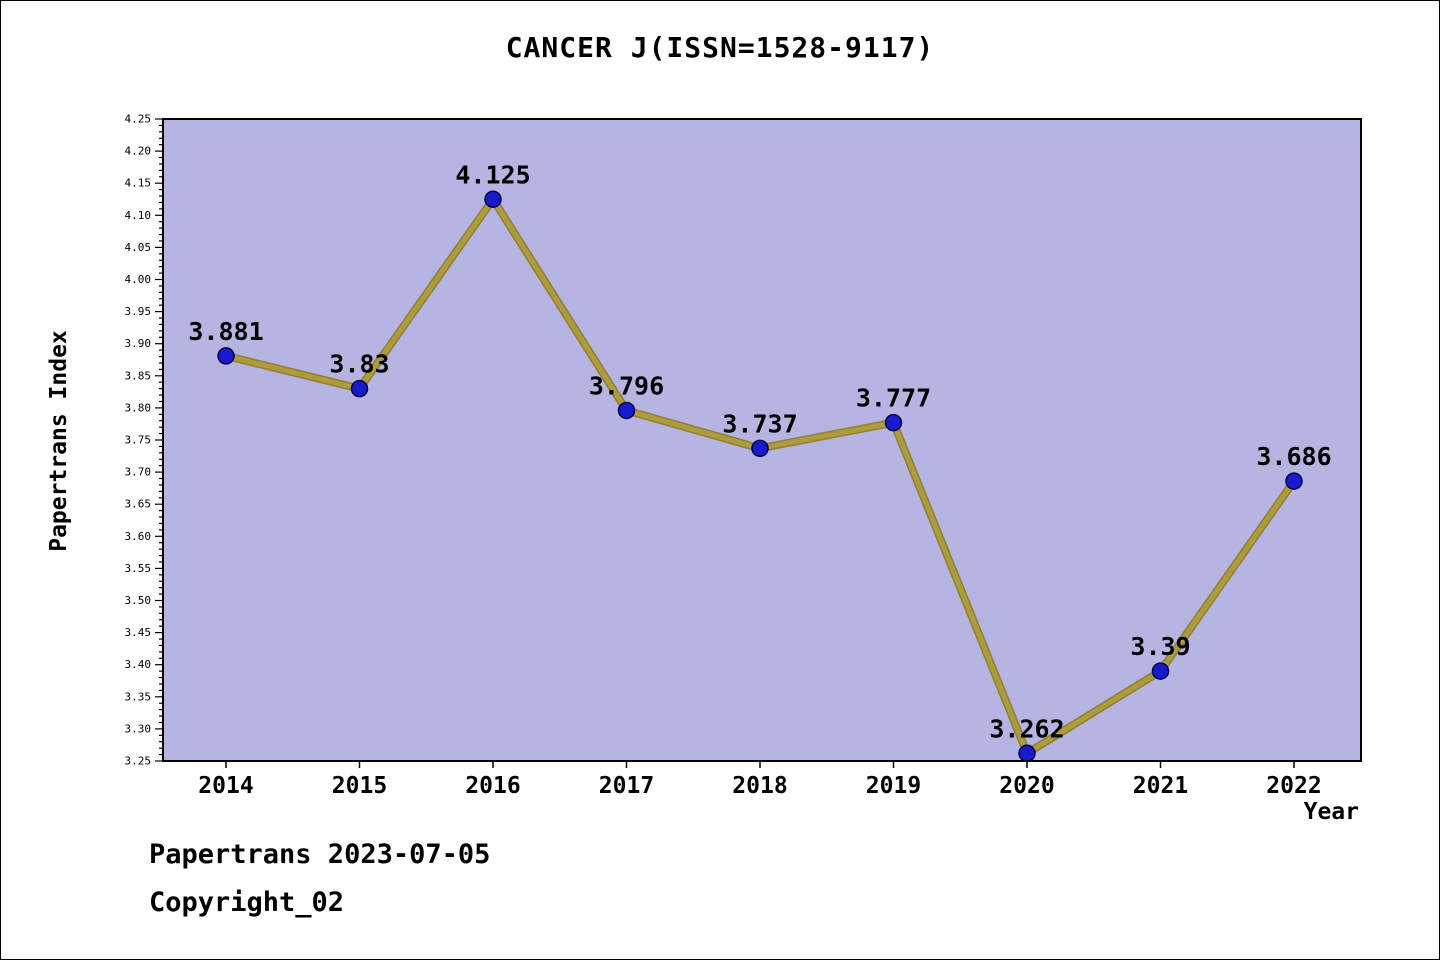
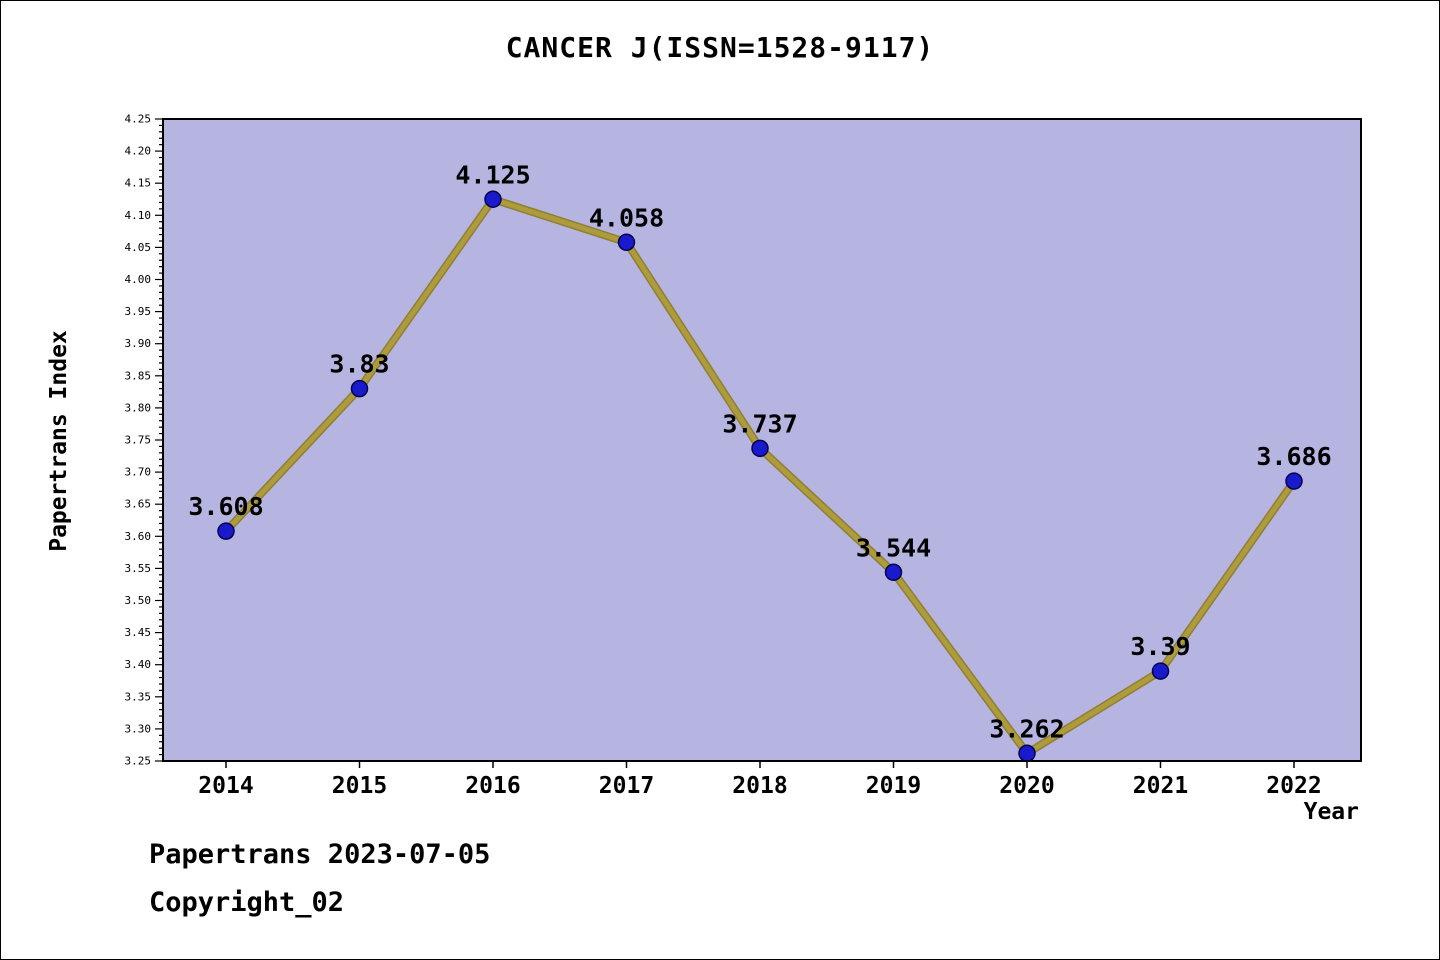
2014: 3.881 -> 3.608
2017: 3.796 -> 4.058
2019: 3.777 -> 3.544
